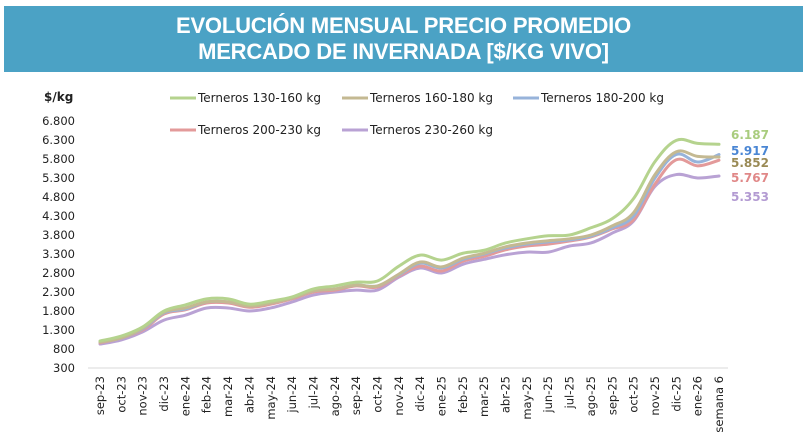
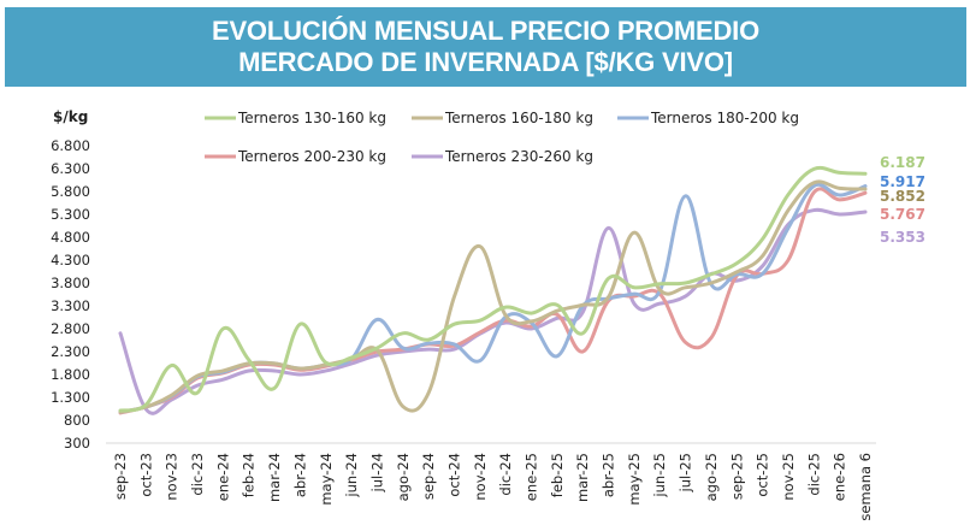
Terneros 230-260 kg/sep-23: 900 -> 2700
Terneros 130-160 kg/nov-23: 1400 -> 2000
Terneros 130-160 kg/dic-23: 1800 -> 1400
Terneros 130-160 kg/ene-24: 2000 -> 2800
Terneros 130-160 kg/mar-24: 2100 -> 1500
Terneros 130-160 kg/abr-24: 2000 -> 2900
Terneros 180-200 kg/jul-24: 2300 -> 3000
Terneros 130-160 kg/ago-24: 2500 -> 2700
Terneros 160-180 kg/ago-24: 2400 -> 1100
Terneros 160-180 kg/sep-24: 2500 -> 1400
Terneros 130-160 kg/oct-24: 2600 -> 2900
Terneros 160-180 kg/oct-24: 2500 -> 3500
Terneros 160-180 kg/nov-24: 2800 -> 4600
Terneros 180-200 kg/nov-24: 2800 -> 2100
Terneros 180-200 kg/feb-25: 3200 -> 2200
Terneros 130-160 kg/mar-25: 3400 -> 2700
Terneros 200-230 kg/mar-25: 3200 -> 2300
Terneros 130-160 kg/abr-25: 3600 -> 3900
Terneros 230-260 kg/abr-25: 3300 -> 5000
Terneros 160-180 kg/may-25: 3600 -> 4900
Terneros 180-200 kg/jul-25: 3700 -> 5700
Terneros 200-230 kg/jul-25: 3600 -> 2500
Terneros 200-230 kg/ago-25: 3800 -> 2600
Terneros 230-260 kg/ago-25: 3600 -> 4000
Terneros 180-200 kg/oct-25: 4300 -> 4000
Terneros 200-230 kg/oct-25: 4200 -> 4000
Terneros 180-200 kg/nov-25: 5300 -> 5000
Terneros 200-230 kg/nov-25: 5100 -> 4300
